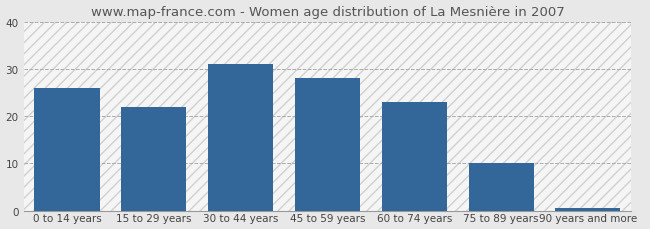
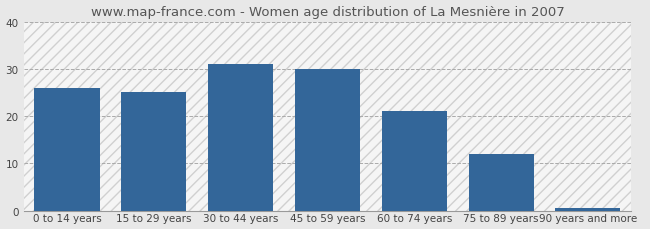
15 to 29 years: 22.0 -> 25.0
45 to 59 years: 28.0 -> 30.0
60 to 74 years: 23.0 -> 21.0
75 to 89 years: 10.0 -> 12.0
